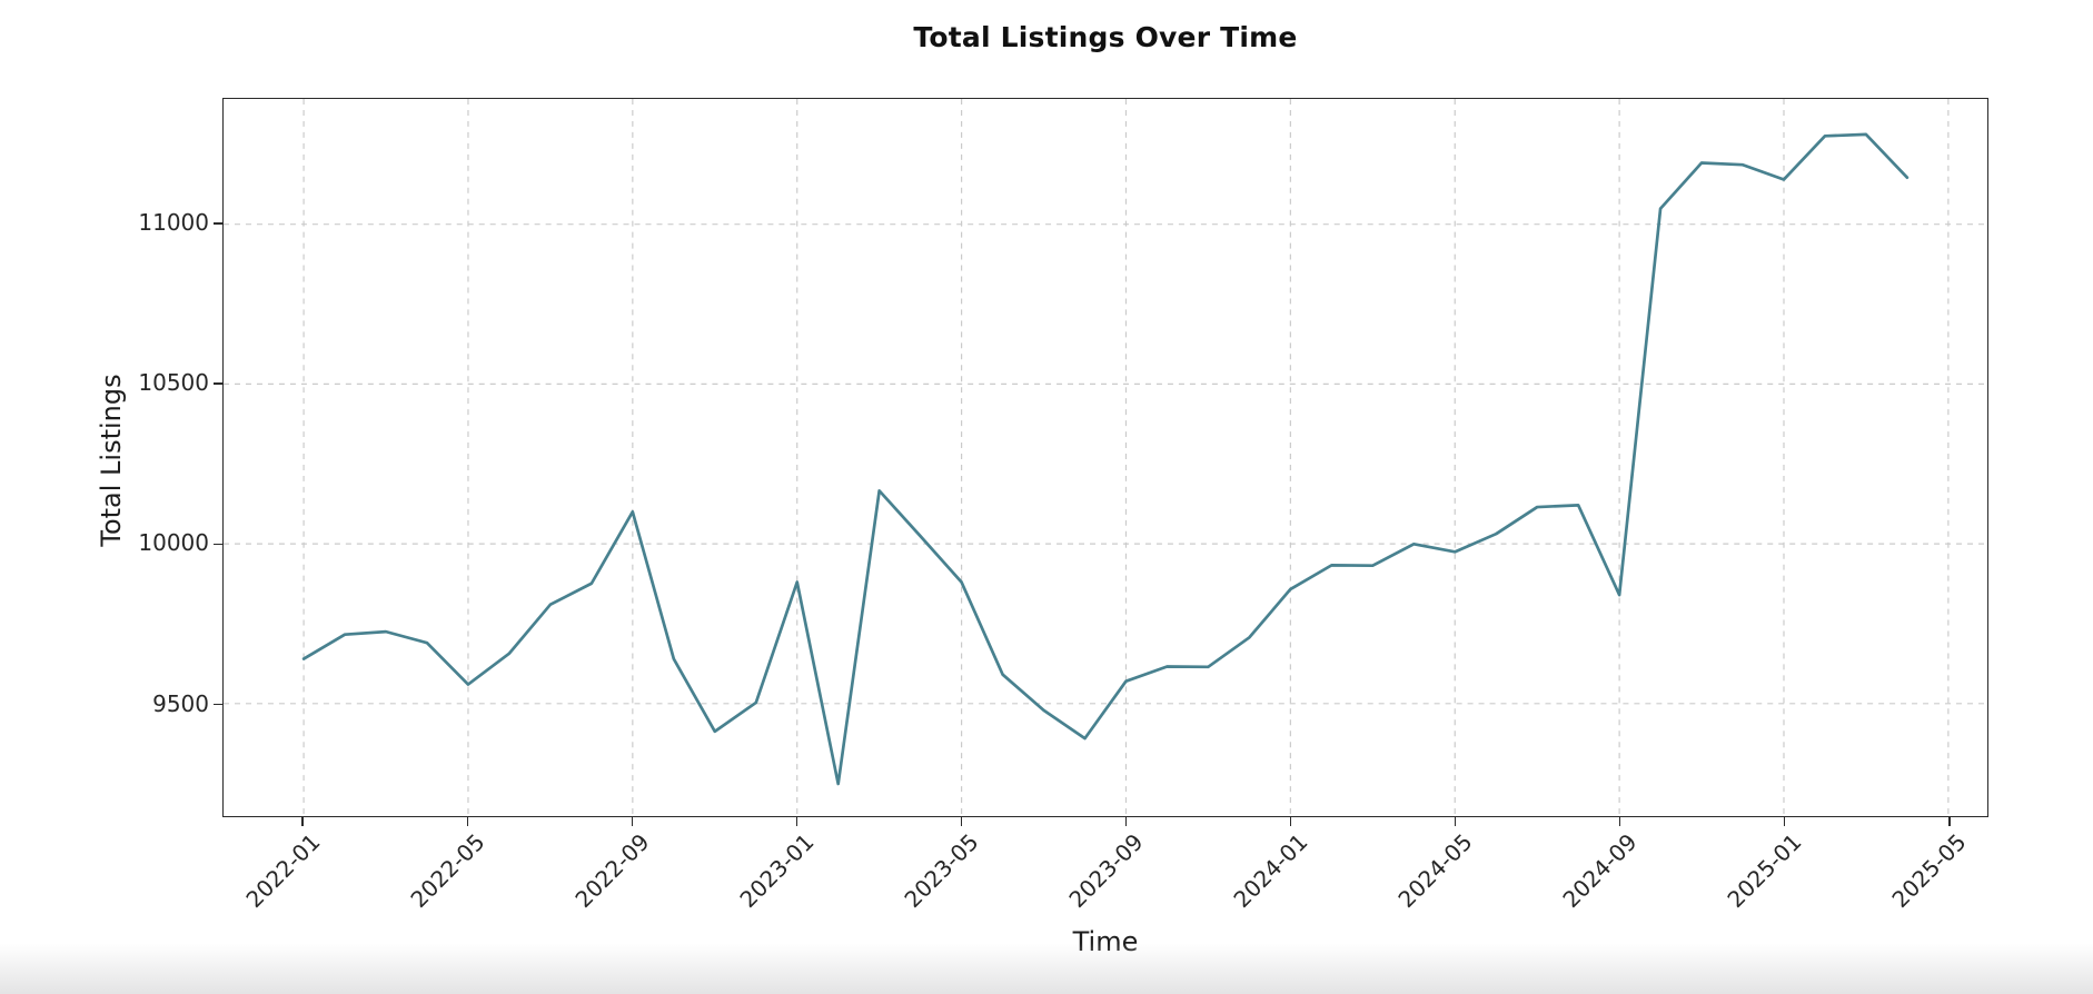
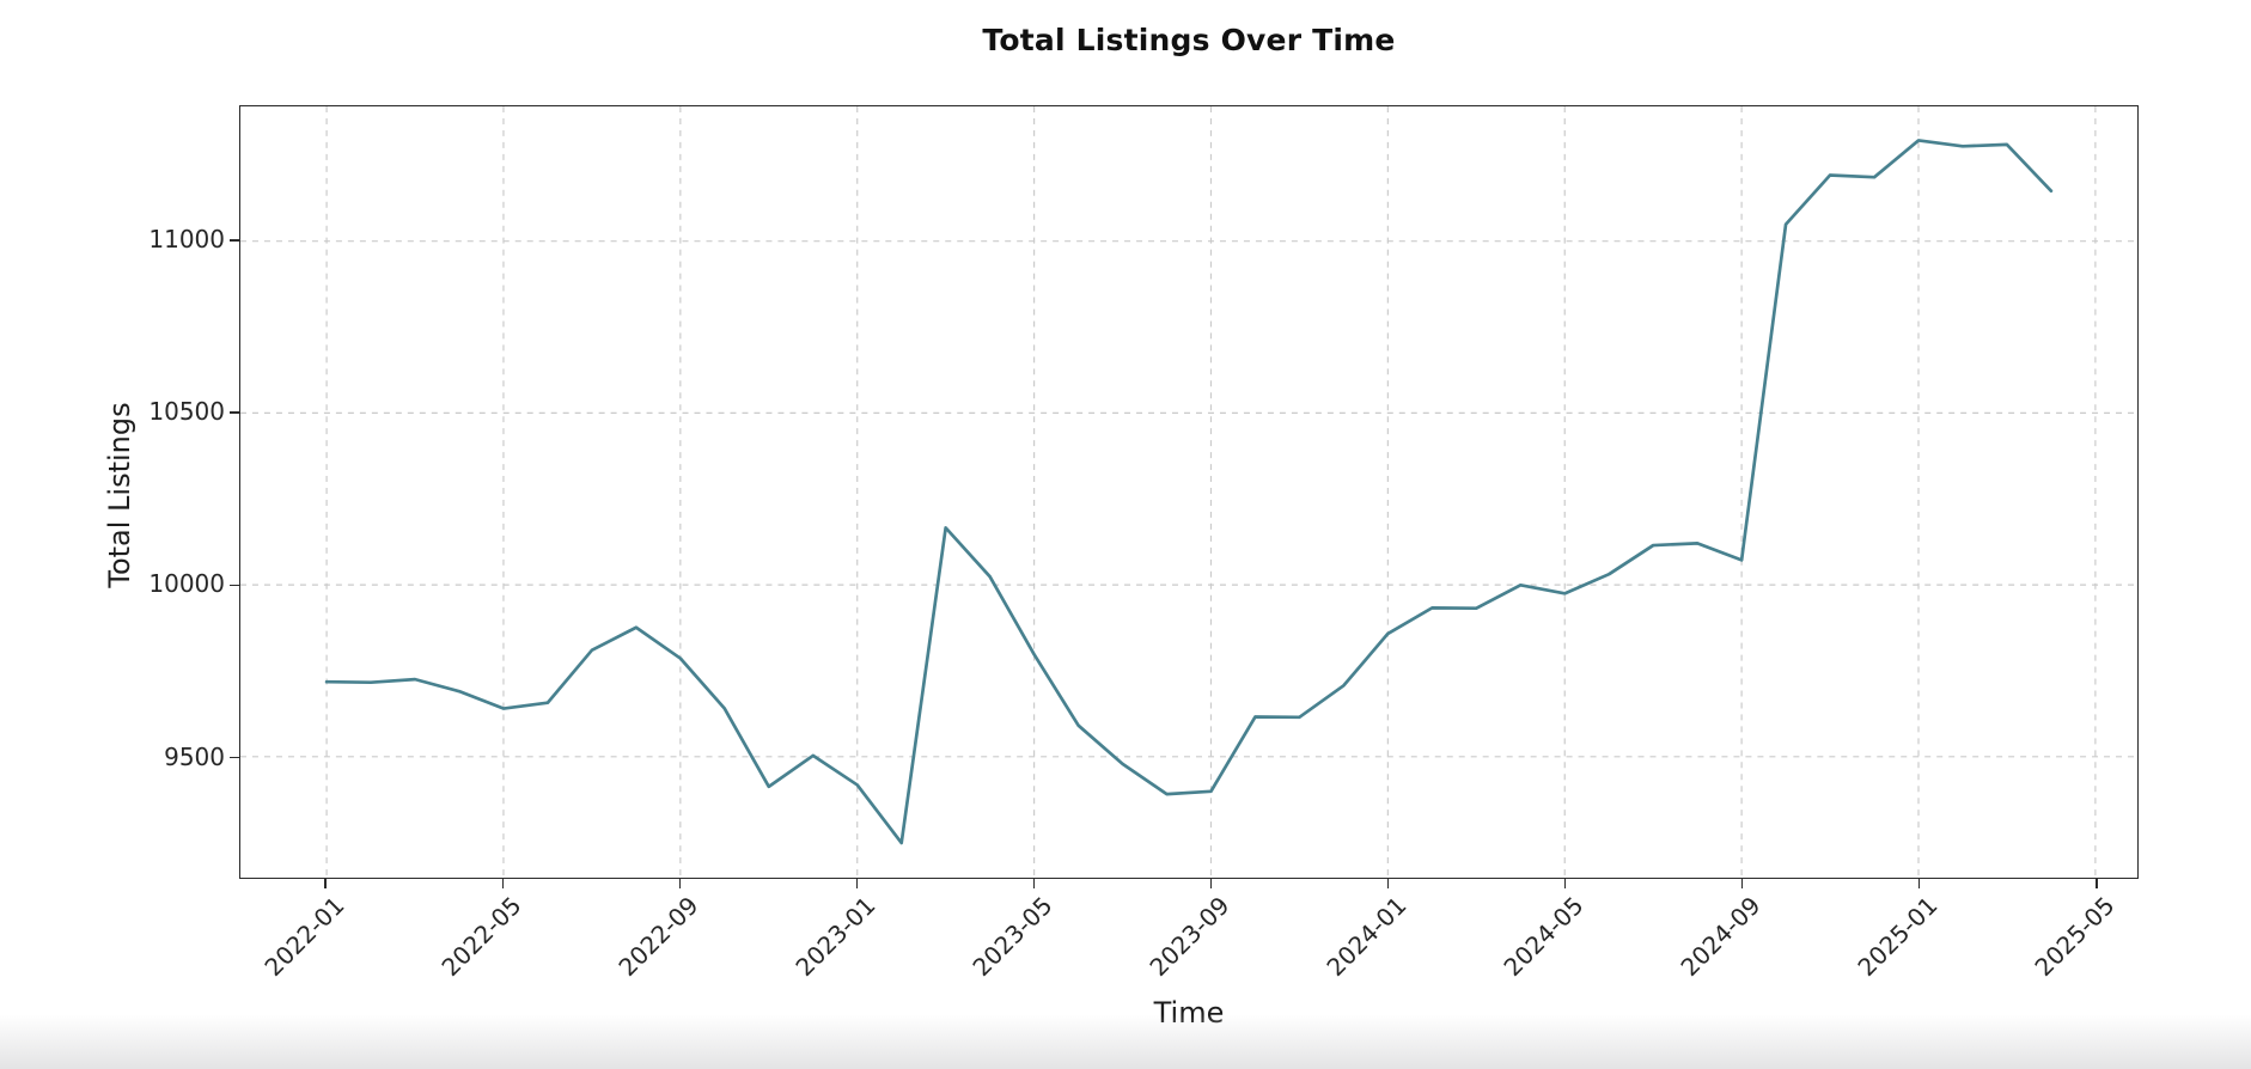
2022-01: 9640 -> 9720
2022-05: 9560 -> 9640
2022-09: 10100 -> 9790
2023-01: 9880 -> 9420
2023-05: 9880 -> 9800
2023-09: 9570 -> 9400
2024-09: 9840 -> 10070
2025-01: 11140 -> 11290
